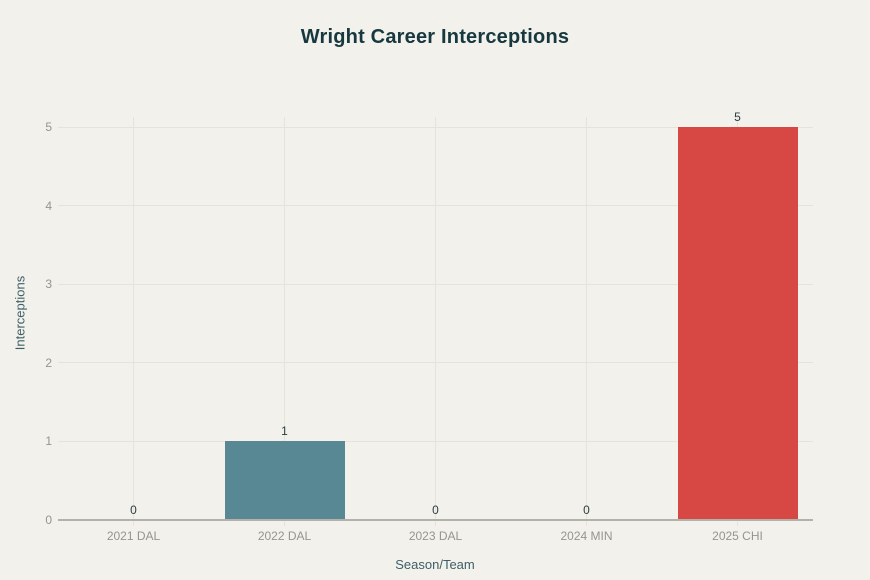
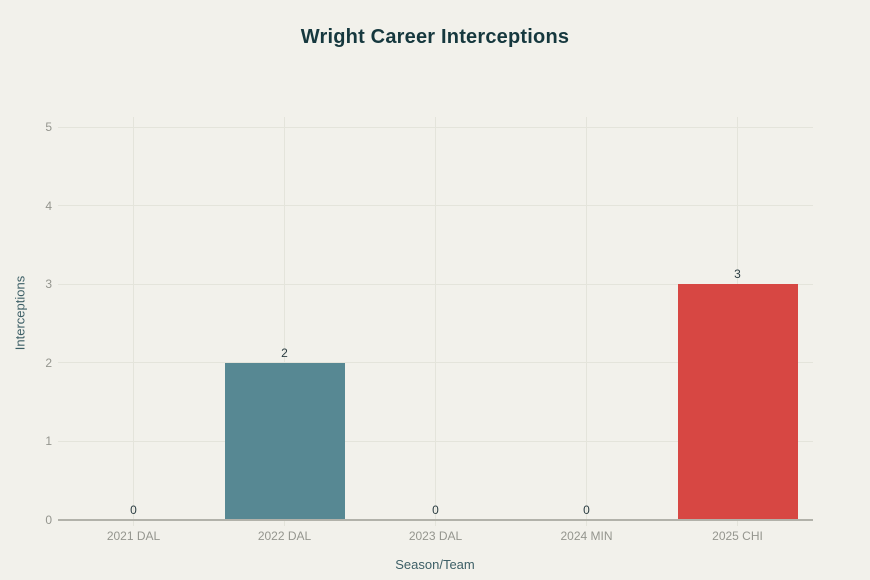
2022 DAL: 1 -> 2
2025 CHI: 5 -> 3
